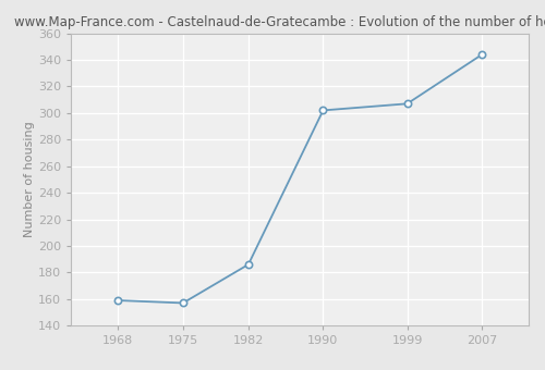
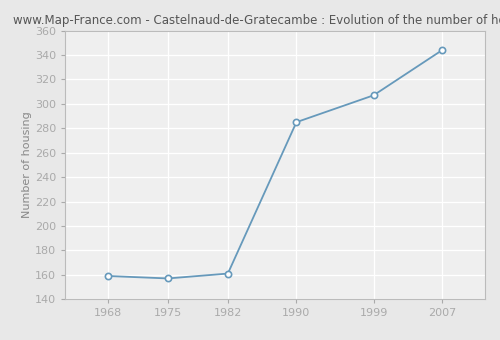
1982: 186 -> 161
1990: 302 -> 285
